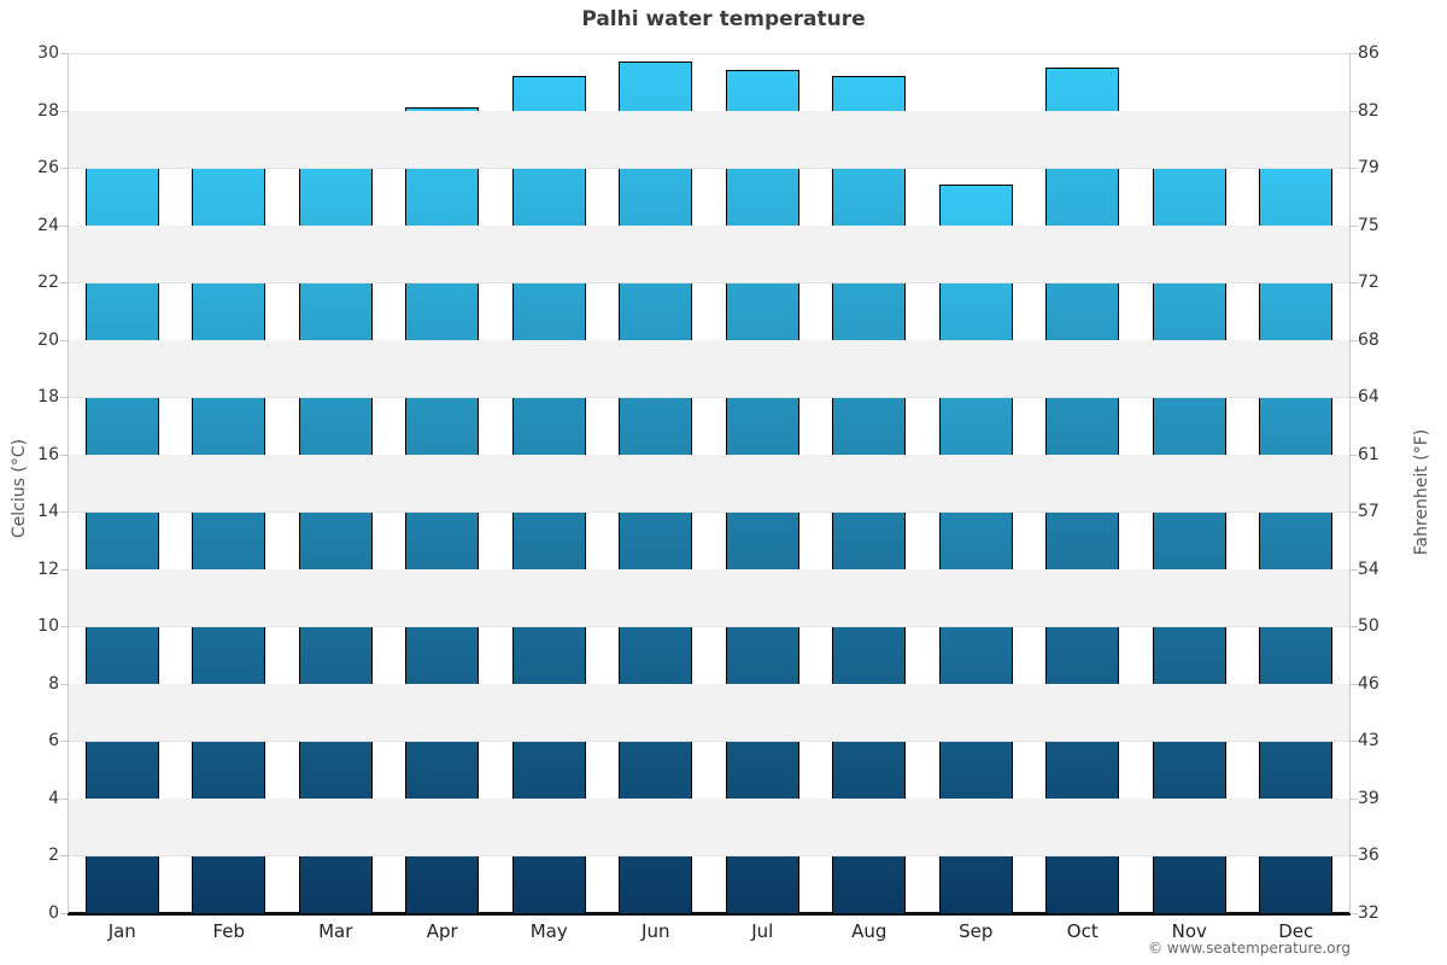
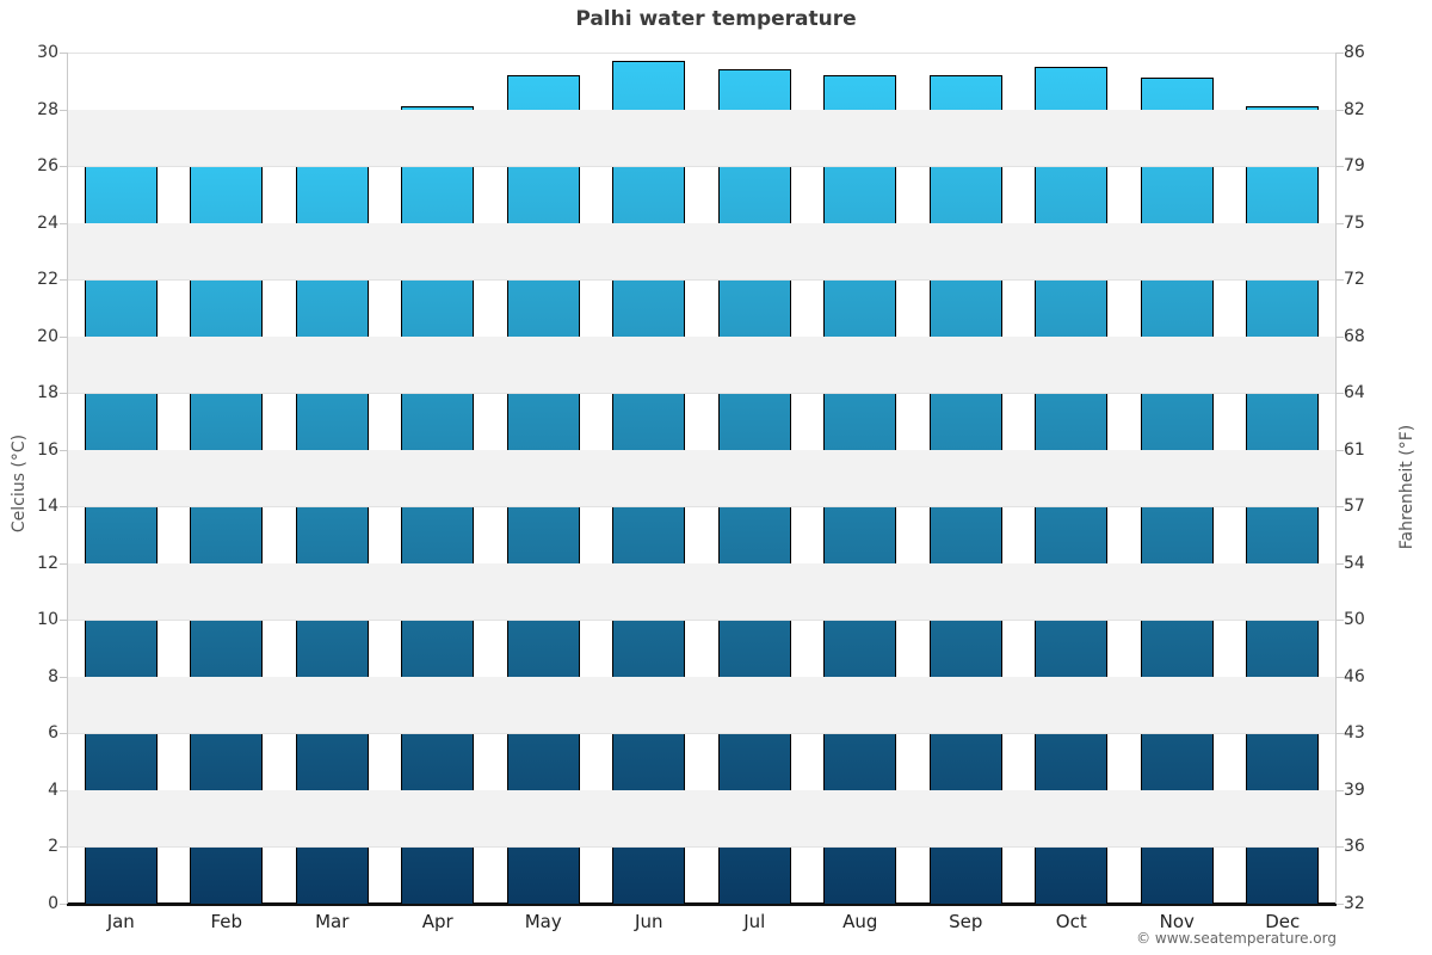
Sep: 25.4 -> 29.2
Nov: 27.8 -> 29.1
Dec: 26.7 -> 28.1
